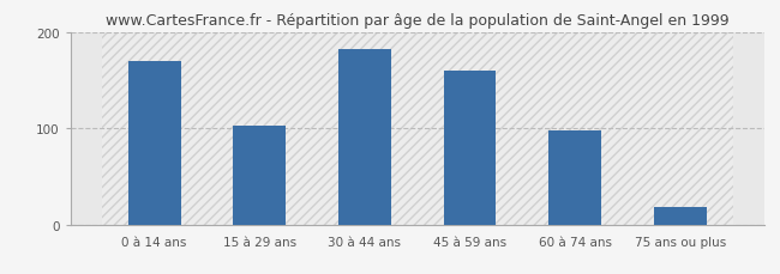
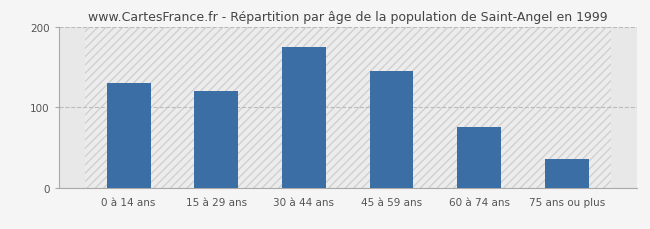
0 à 14 ans: 170 -> 130
15 à 29 ans: 102 -> 120
30 à 44 ans: 182 -> 175
45 à 59 ans: 160 -> 145
60 à 74 ans: 98 -> 75
75 ans ou plus: 18 -> 35
